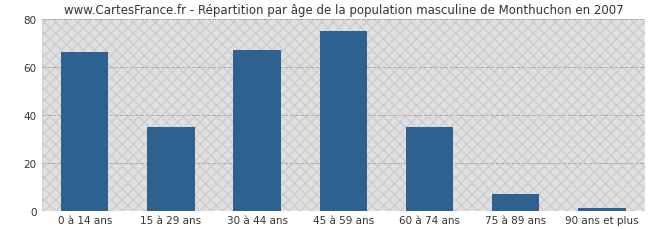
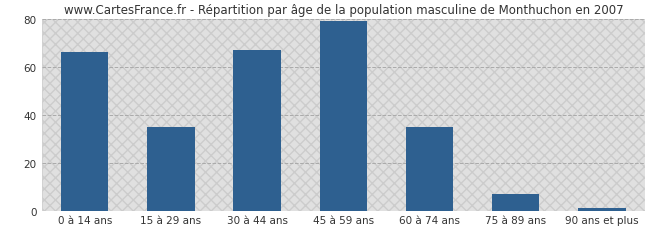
45 à 59 ans: 75 -> 79
